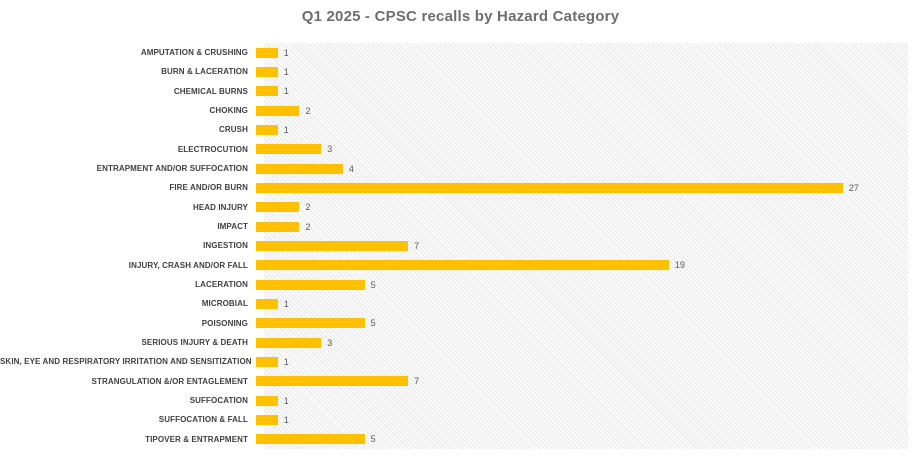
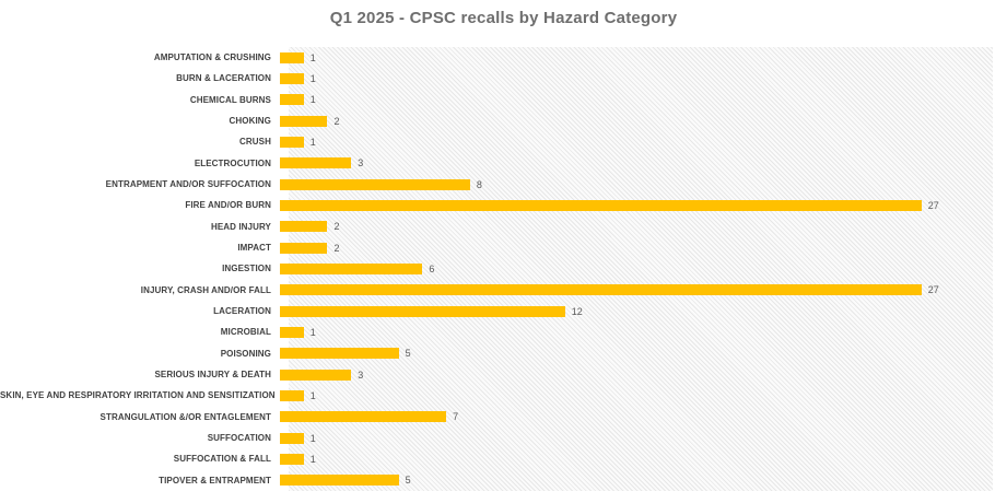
ENTRAPMENT AND/OR SUFFOCATION: 4 -> 8
INGESTION: 7 -> 6
INJURY, CRASH AND/OR FALL: 19 -> 27
LACERATION: 5 -> 12
